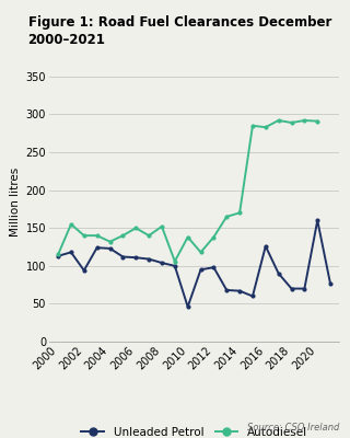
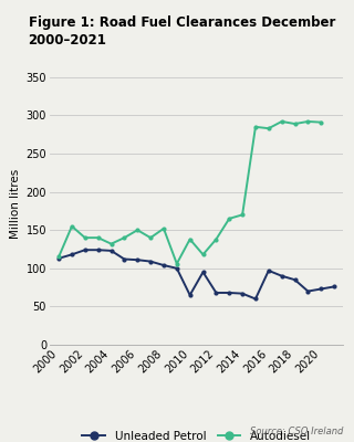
Unleaded Petrol/2002: 94 -> 124
Unleaded Petrol/2010: 46 -> 65
Unleaded Petrol/2012: 98 -> 68
Unleaded Petrol/2016: 126 -> 97
Unleaded Petrol/2018: 70 -> 85
Unleaded Petrol/2020: 160 -> 73
